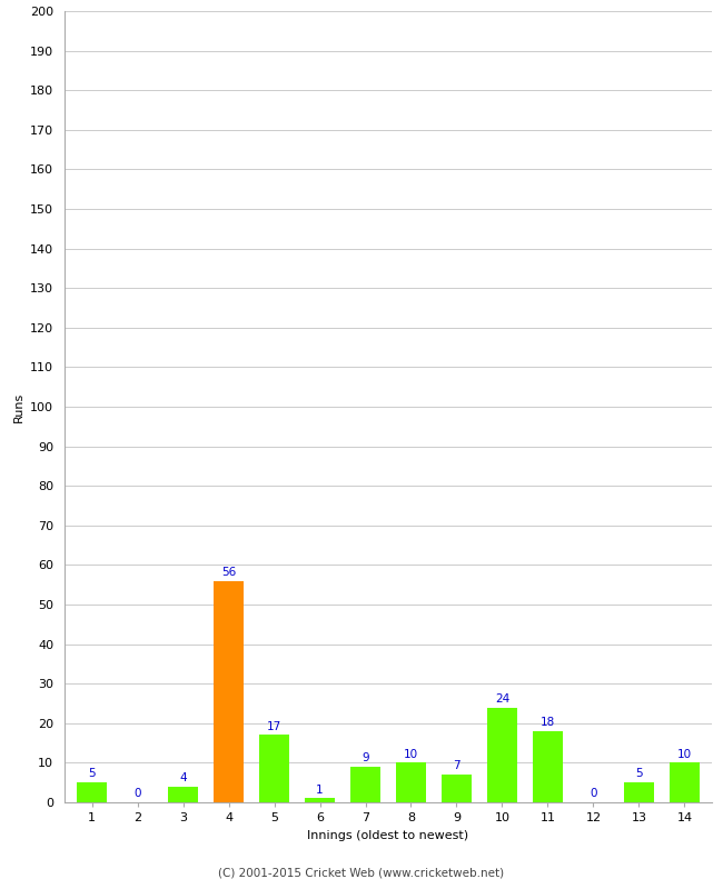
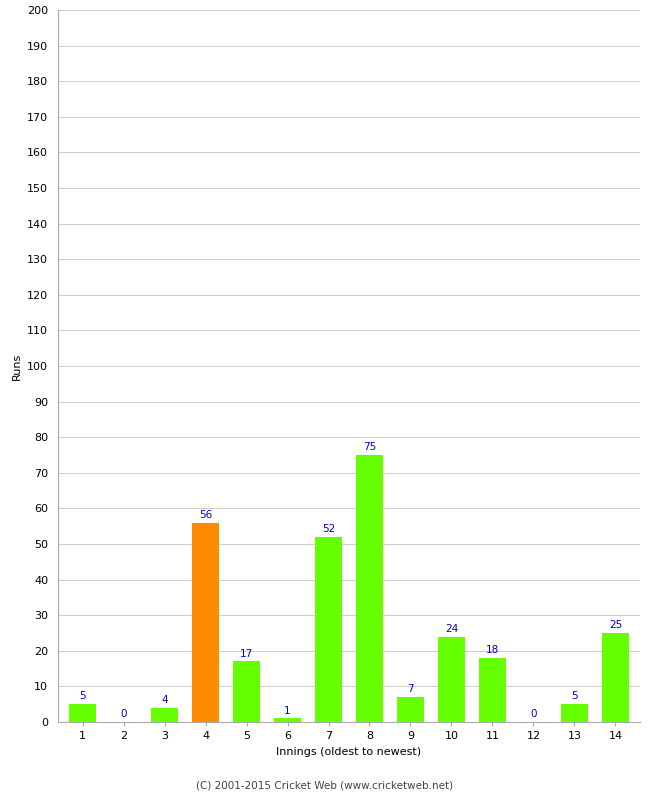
7: 9 -> 52
8: 10 -> 75
14: 10 -> 25
